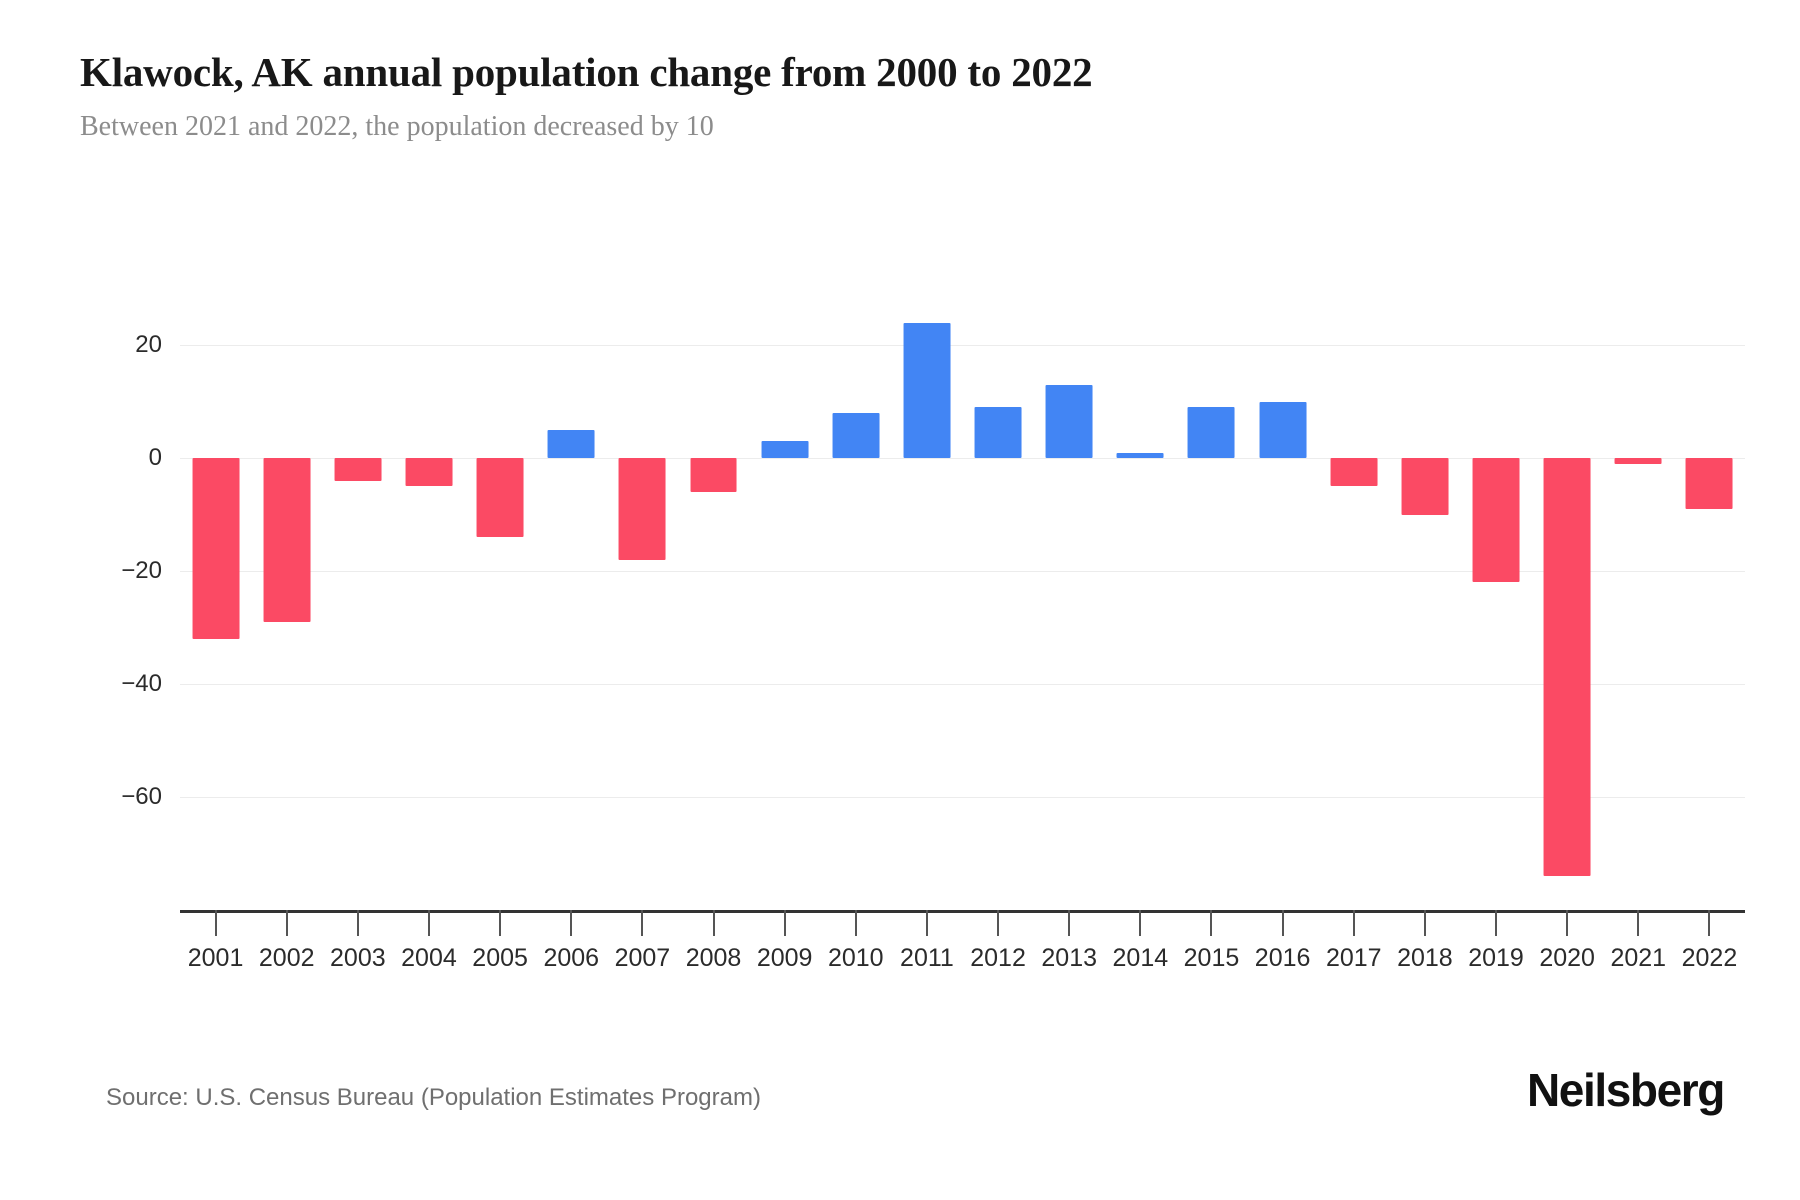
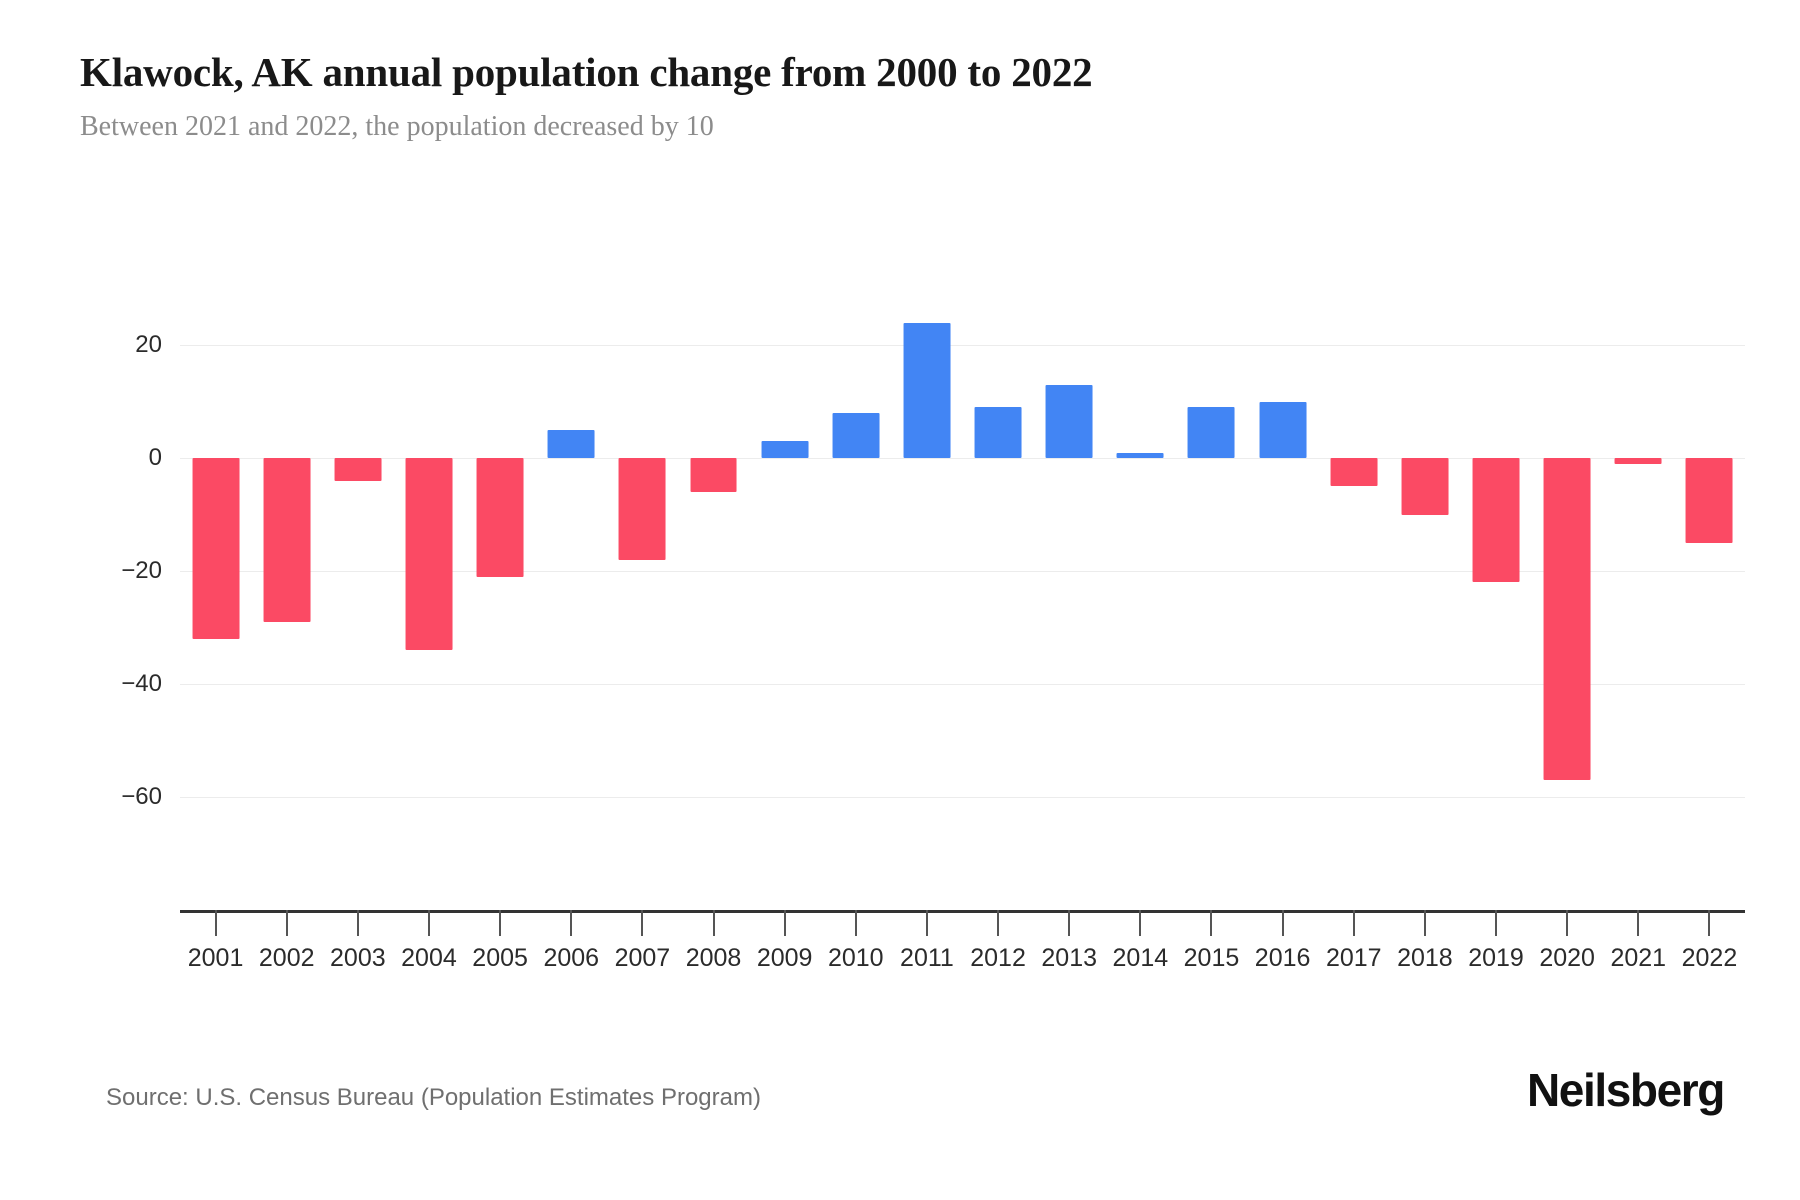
2004: -5 -> -34
2005: -14 -> -21
2020: -74 -> -57
2022: -9 -> -15
